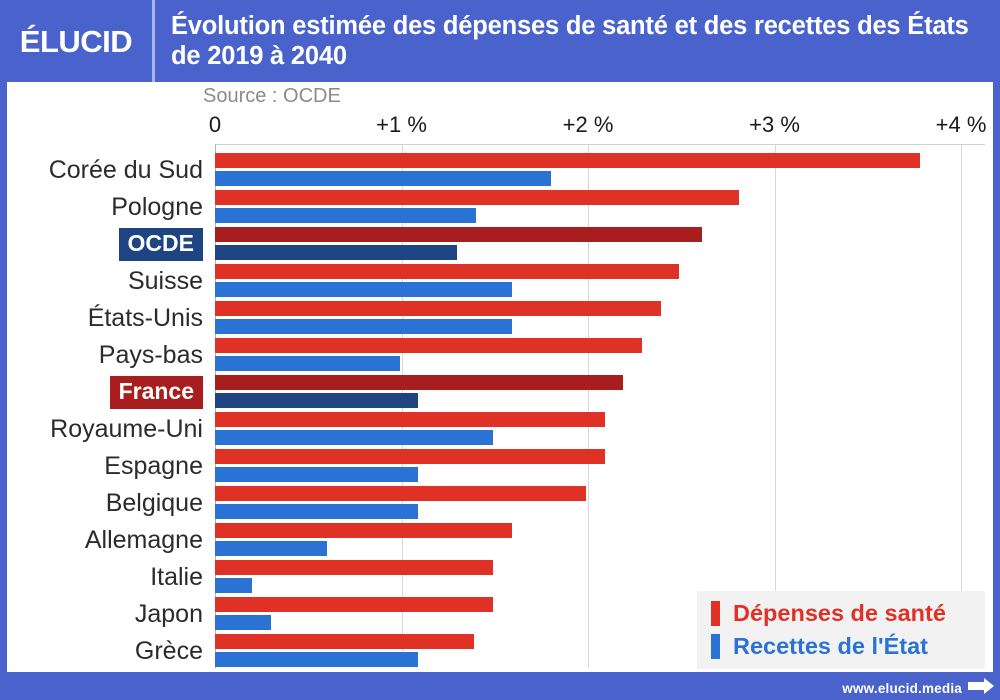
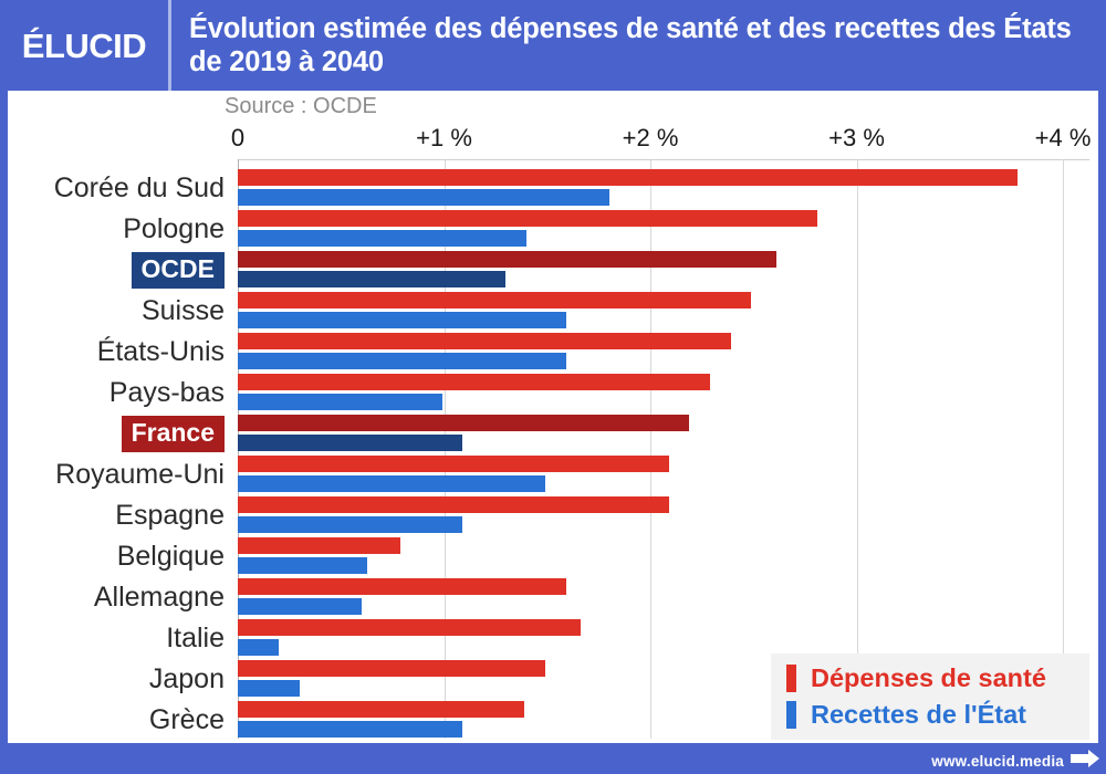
Dépenses de santé/Belgique: 1.99% -> 0.79%
Recettes de l'État/Belgique: 1.09% -> 0.63%
Dépenses de santé/Italie: 1.49% -> 1.66%
